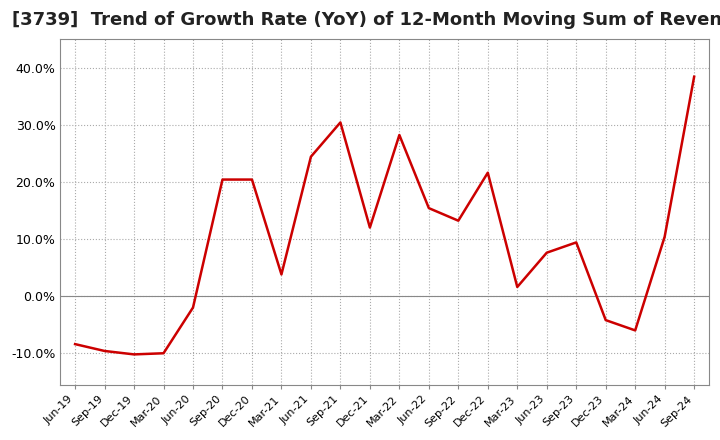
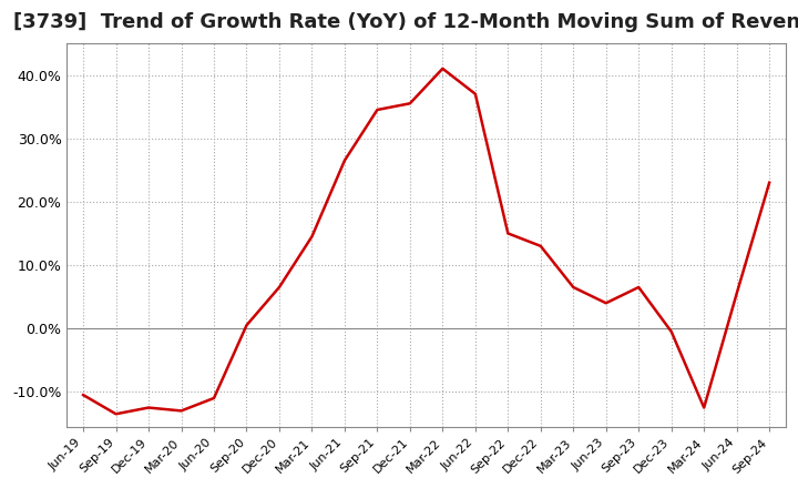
Jun-19: -8.4% -> -10.5%
Sep-19: -9.6% -> -13.5%
Dec-19: -10.2% -> -12.5%
Mar-20: -10.0% -> -13.0%
Jun-20: -2.0% -> -11.0%
Sep-20: 20.4% -> 0.5%
Dec-20: 20.4% -> 6.5%
Mar-21: 3.8% -> 14.5%
Jun-21: 24.4% -> 26.5%
Sep-21: 30.4% -> 34.5%
Dec-21: 12.0% -> 35.5%
Mar-22: 28.2% -> 41.0%
Jun-22: 15.4% -> 37.0%
Sep-22: 13.2% -> 15.0%
Dec-22: 21.6% -> 13.0%
Mar-23: 1.6% -> 6.5%
Jun-23: 7.6% -> 4.0%
Sep-23: 9.4% -> 6.5%
Dec-23: -4.2% -> -0.5%
Mar-24: -6.0% -> -12.5%
Jun-24: 10.4% -> 5.5%
Sep-24: 38.4% -> 23.0%
